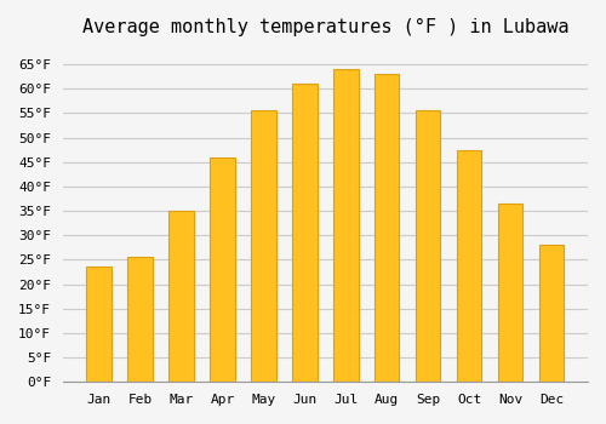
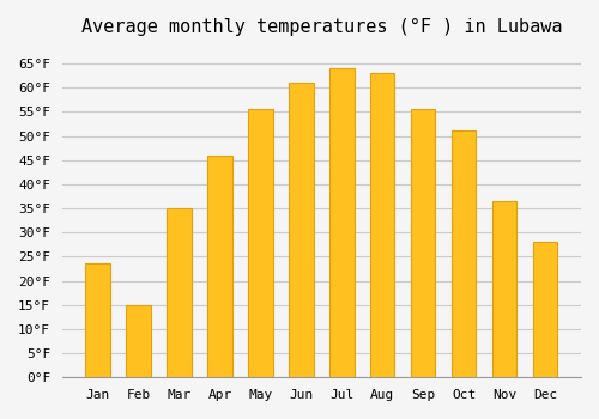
Feb: 25.5°F -> 15.0°F
Oct: 47.5°F -> 51.0°F
